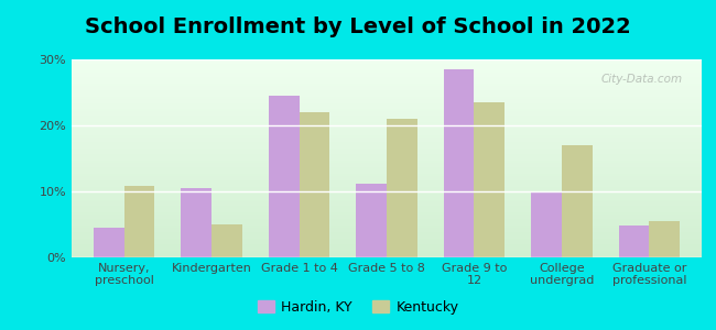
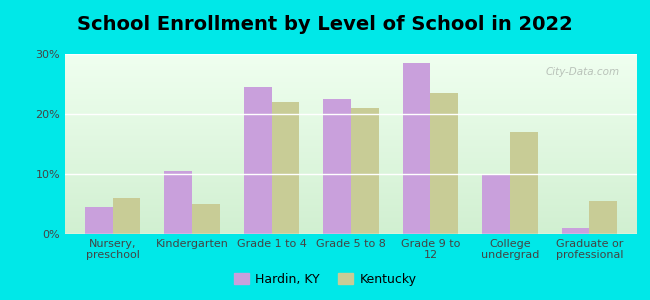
Kentucky/Nursery, preschool: 10.8% -> 6.0%
Hardin, KY/Grade 5 to 8: 11.2% -> 22.5%
Hardin, KY/Graduate or professional: 4.8% -> 1.0%
